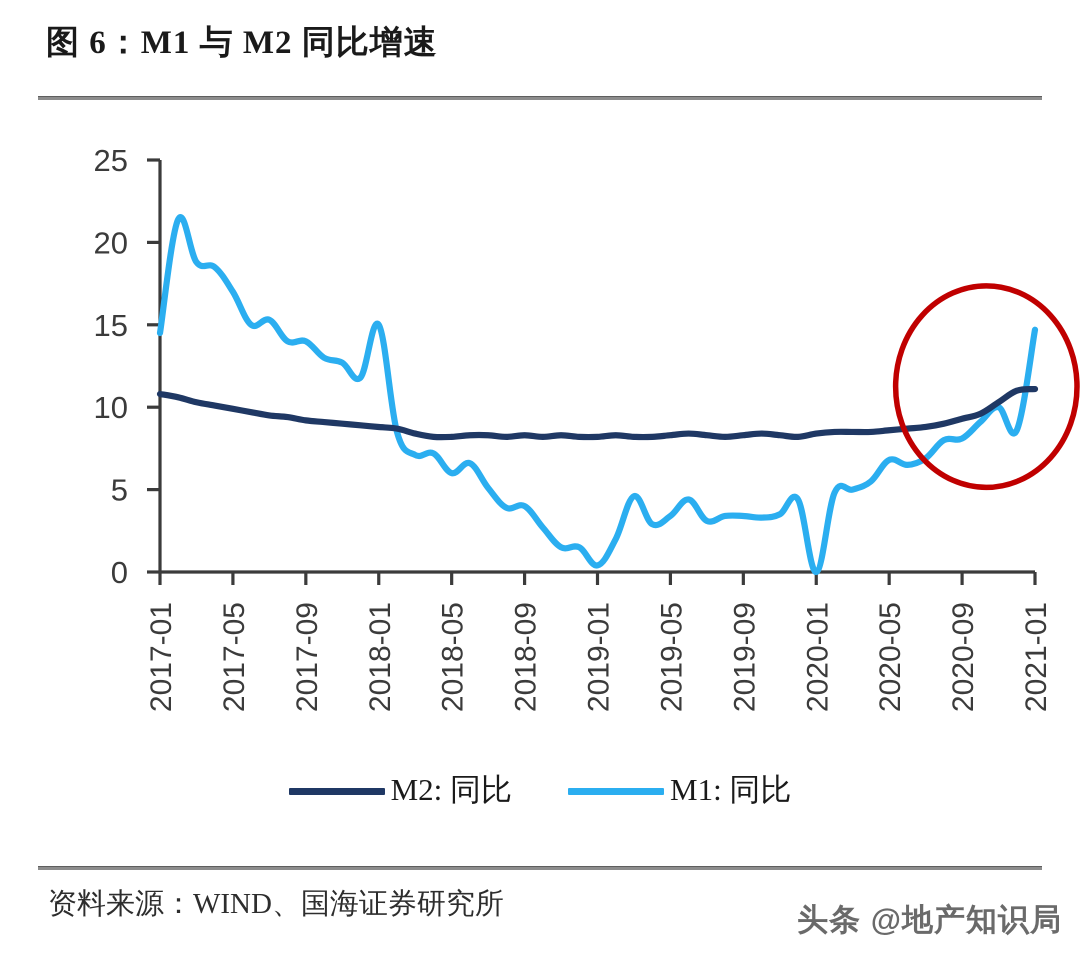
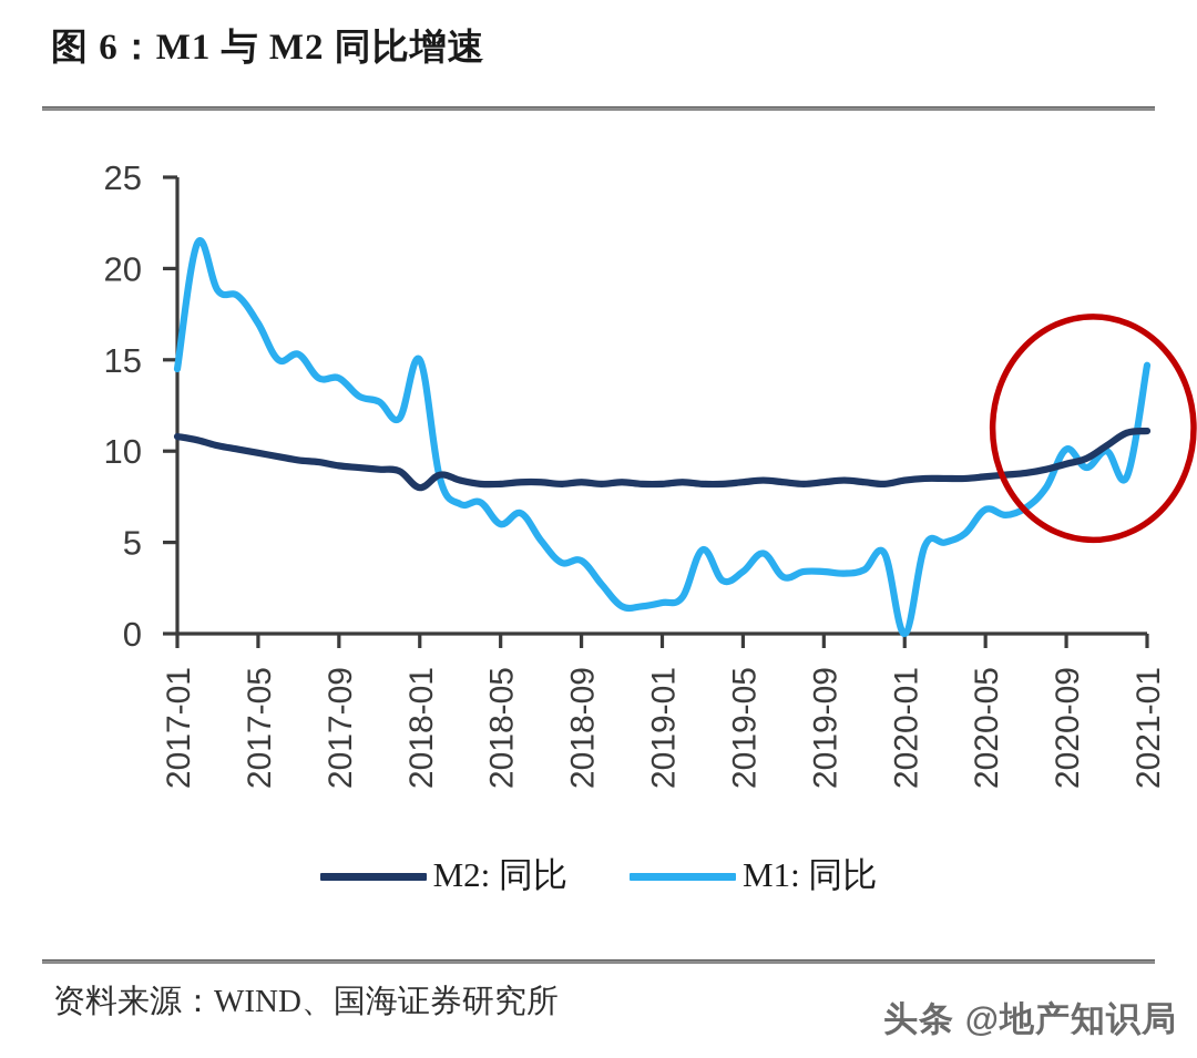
M2: 同比/2018-01: 8.8 -> 8.0
M1: 同比/2019-01: 0.4 -> 1.7
M1: 同比/2020-09: 8.1 -> 10.1
